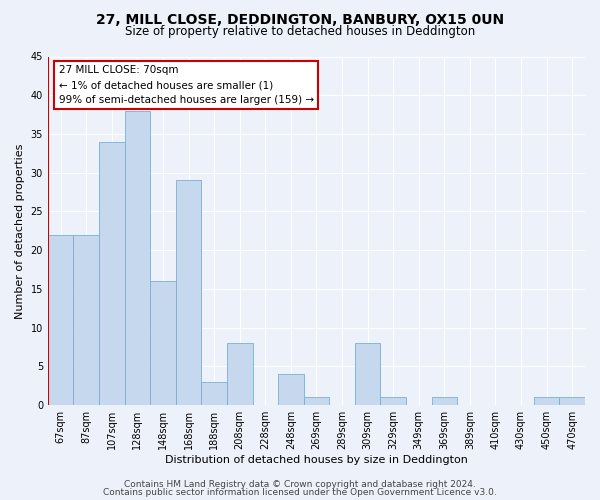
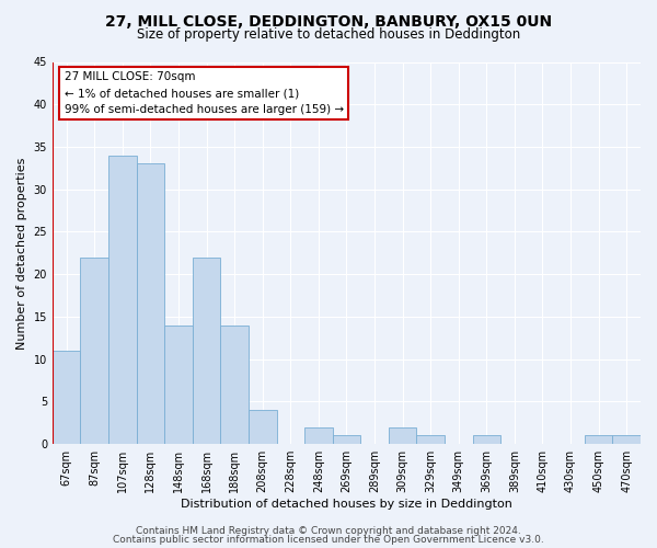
67sqm: 22 -> 11
128sqm: 38 -> 33
148sqm: 16 -> 14
168sqm: 29 -> 22
188sqm: 3 -> 14
208sqm: 8 -> 4
248sqm: 4 -> 2
309sqm: 8 -> 2
